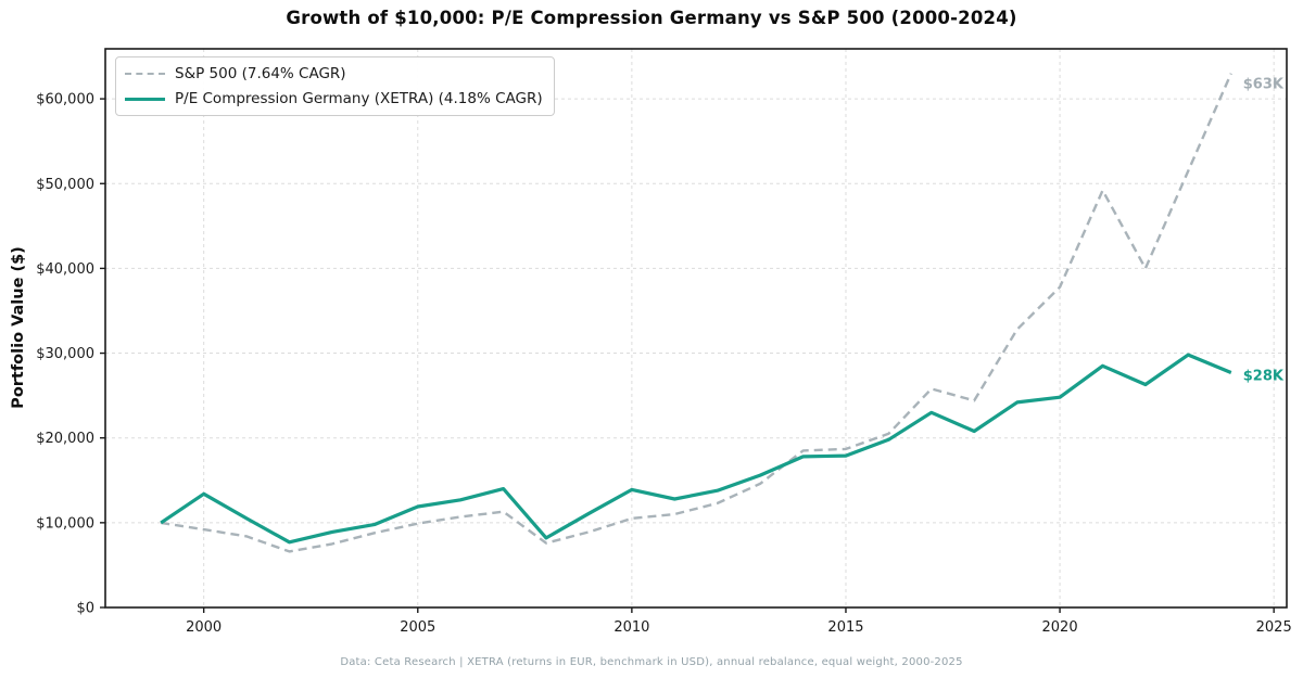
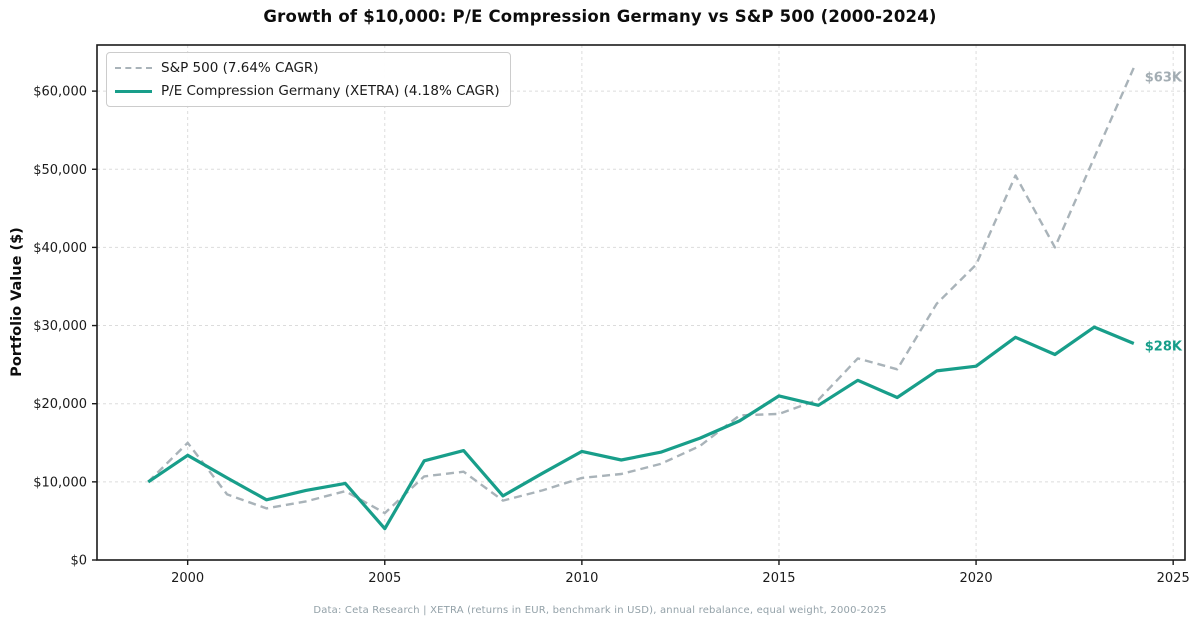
S&P 500 (7.64% CAGR)/2000: $9000 -> $15000
S&P 500 (7.64% CAGR)/2005: $10000 -> $6000
P/E Compression Germany (XETRA) (4.18% CAGR)/2005: $12000 -> $4000
P/E Compression Germany (XETRA) (4.18% CAGR)/2015: $18000 -> $21000
